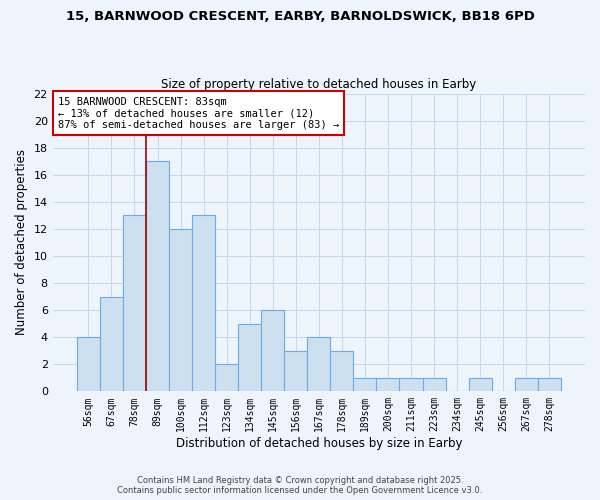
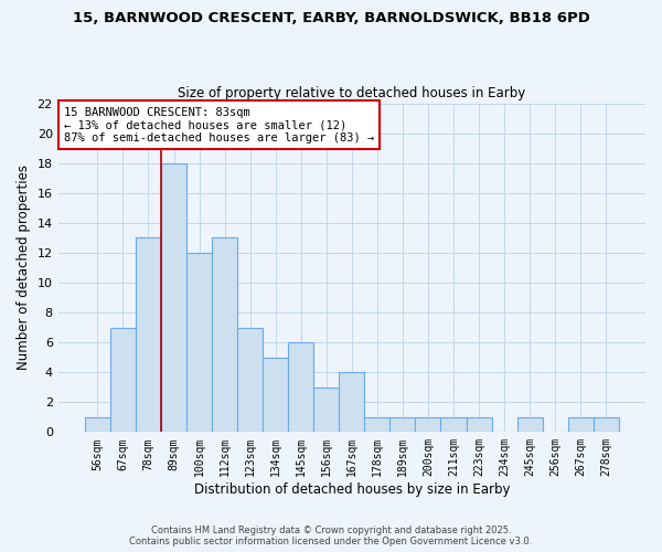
56sqm: 4 -> 1
89sqm: 17 -> 18
123sqm: 2 -> 7
178sqm: 3 -> 1
